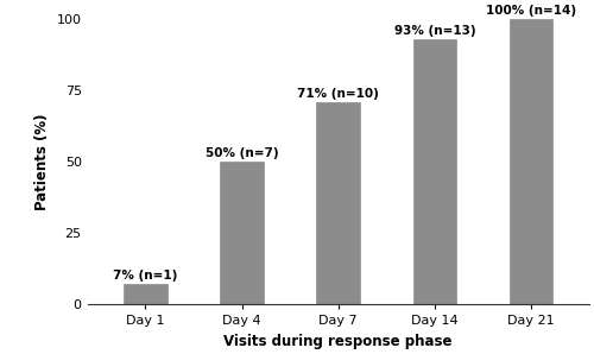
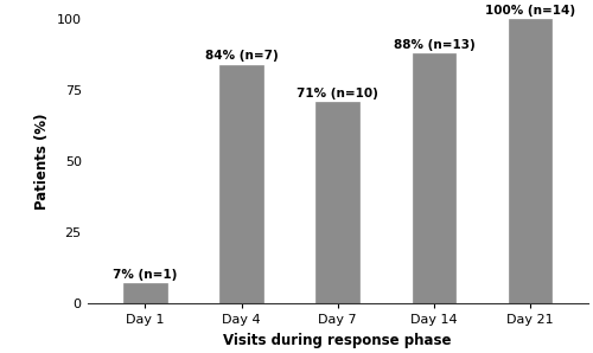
Day 4: 50% -> 84%
Day 14: 93% -> 88%
